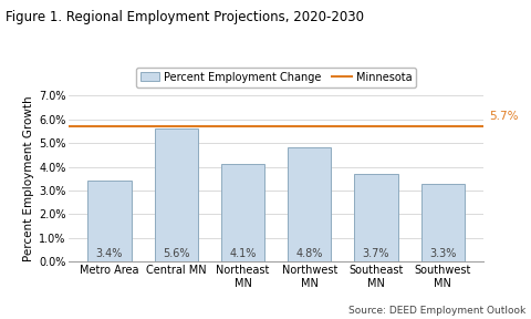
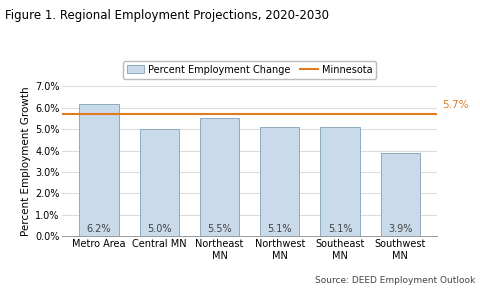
Metro Area: 3.4% -> 6.2%
Central MN: 5.6% -> 5.0%
Northeast MN: 4.1% -> 5.5%
Northwest MN: 4.8% -> 5.1%
Southeast MN: 3.7% -> 5.1%
Southwest MN: 3.3% -> 3.9%
